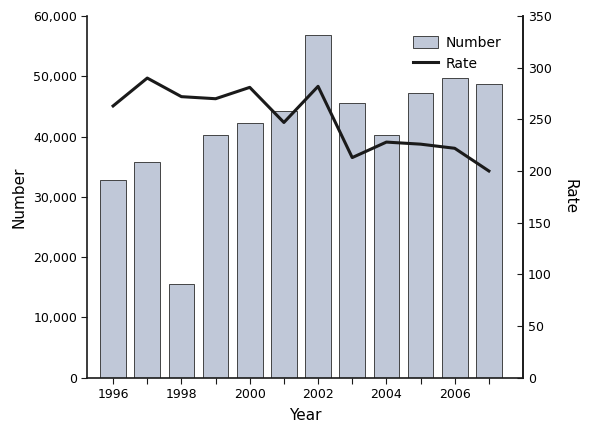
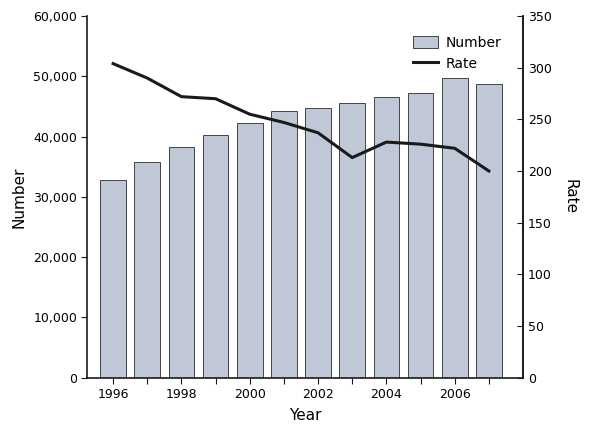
Rate/1996: 263 -> 304
Number/1998: 15,600 -> 38,300
Rate/2000: 281 -> 255
Number/2002: 56,800 -> 44,700
Rate/2002: 282 -> 237
Number/2004: 40,200 -> 46,600
